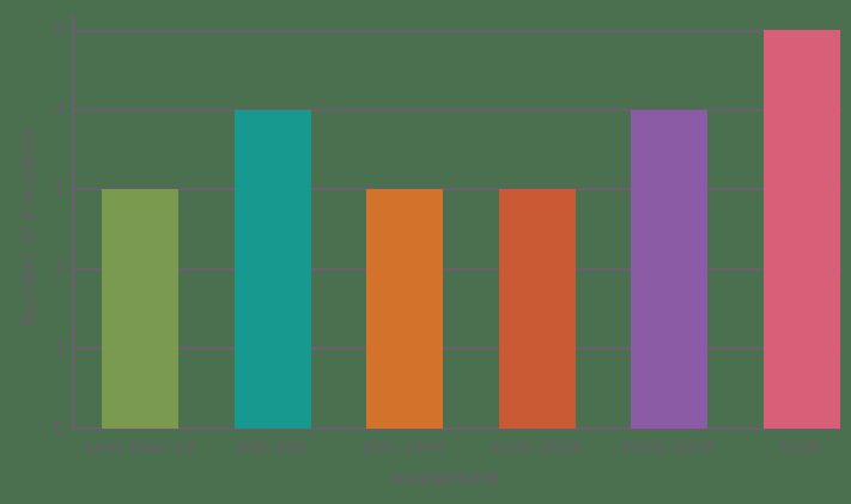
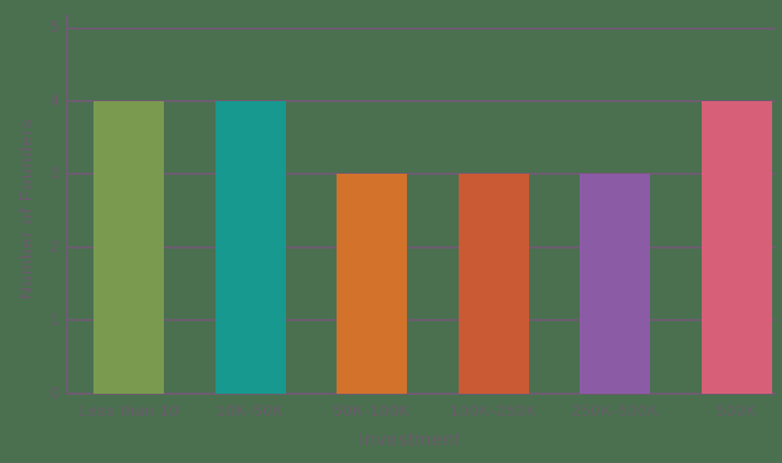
Less than 10: 3 -> 4
250K-500K: 4 -> 3
500K: 5 -> 4
